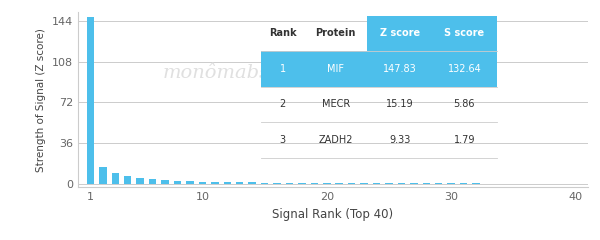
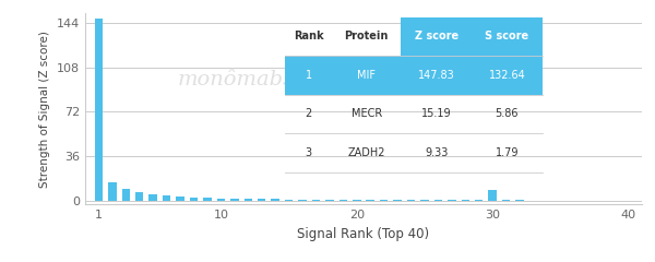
30: 0 -> 9
